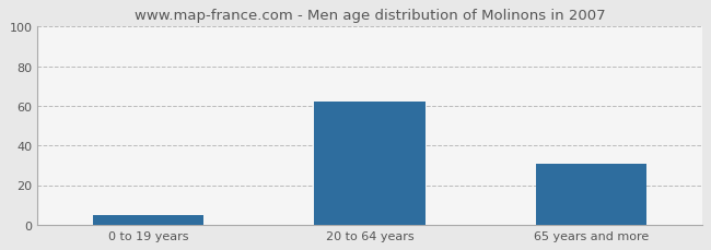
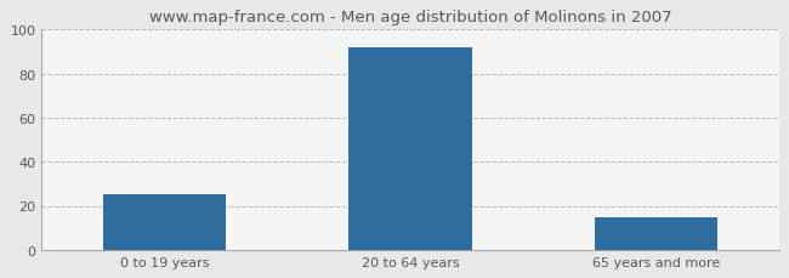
0 to 19 years: 5 -> 25
20 to 64 years: 62 -> 92
65 years and more: 31 -> 15
